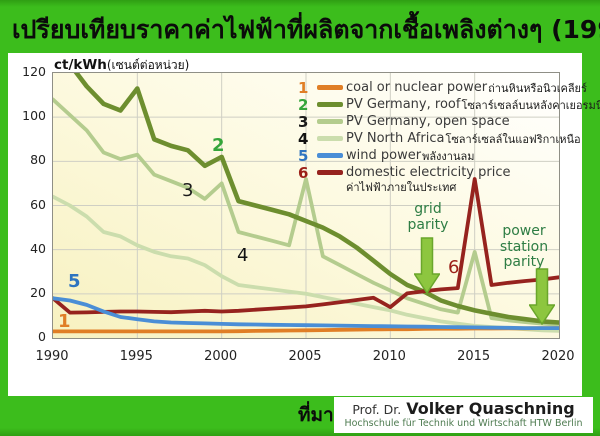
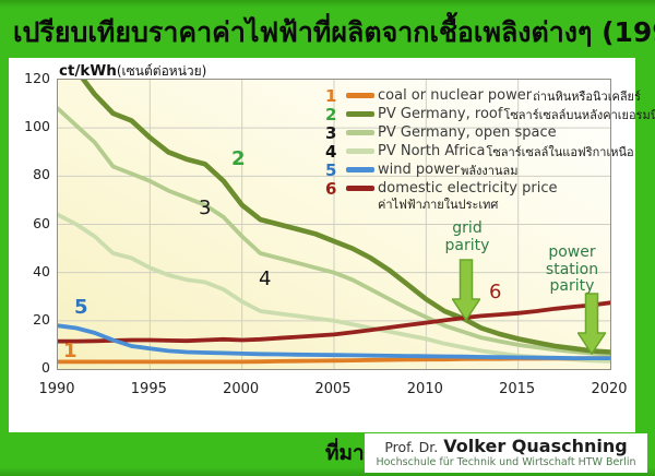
domestic electricity price/1990: 18 -> 12
PV Germany, roof/1995: 113 -> 96
PV Germany, open space/1995: 83 -> 78
PV Germany, roof/2000: 82 -> 68
PV Germany, open space/2000: 70 -> 55
PV Germany, open space/2005: 72 -> 40
domestic electricity price/2010: 14 -> 19
PV Germany, open space/2015: 39 -> 10
domestic electricity price/2015: 72 -> 23
